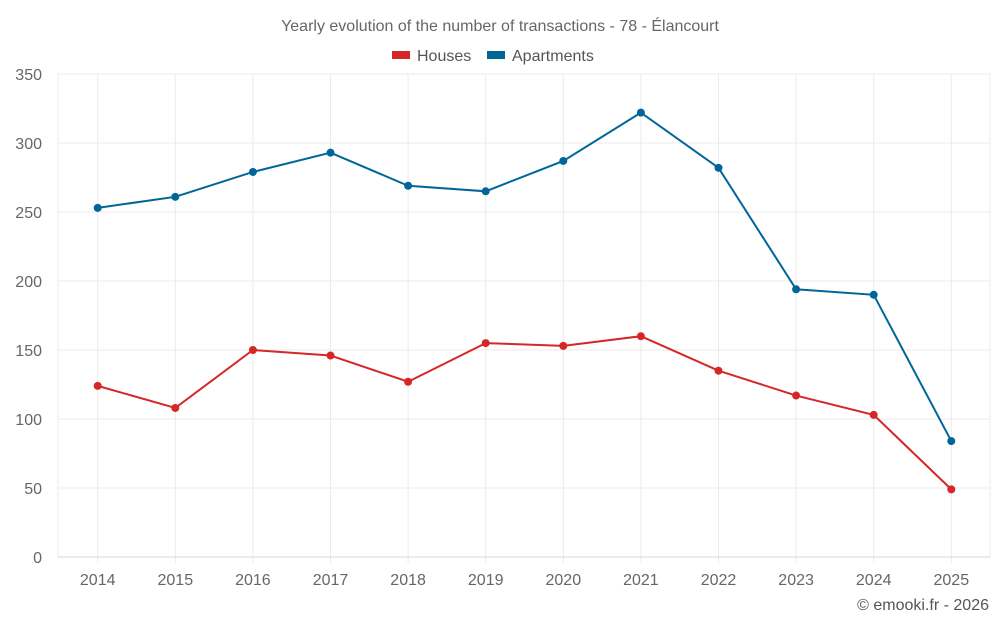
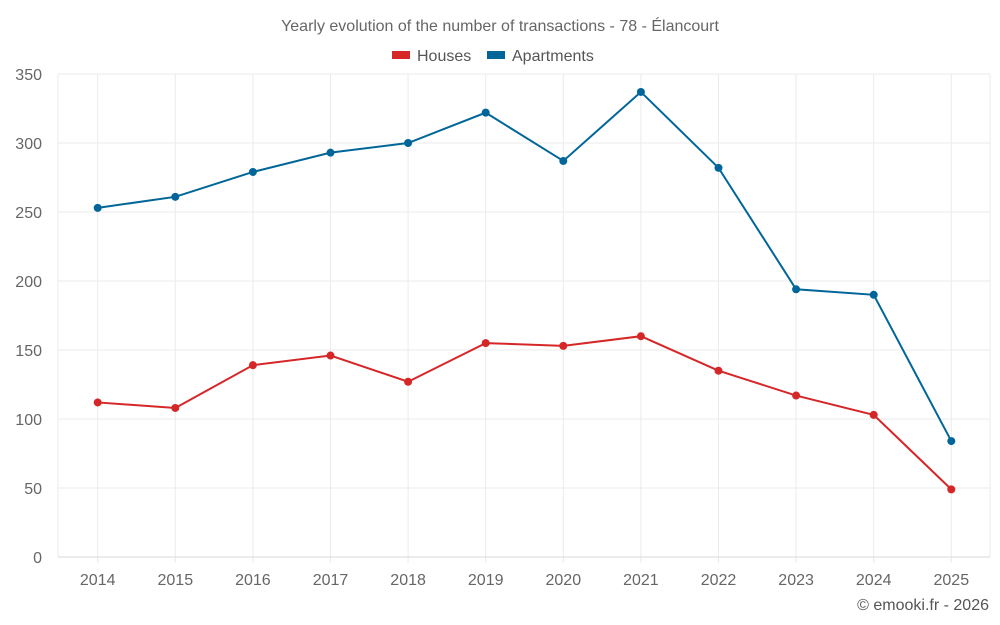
Houses/2014: 124 -> 112
Houses/2016: 150 -> 139
Apartments/2018: 269 -> 300
Apartments/2019: 265 -> 322
Apartments/2021: 322 -> 337
